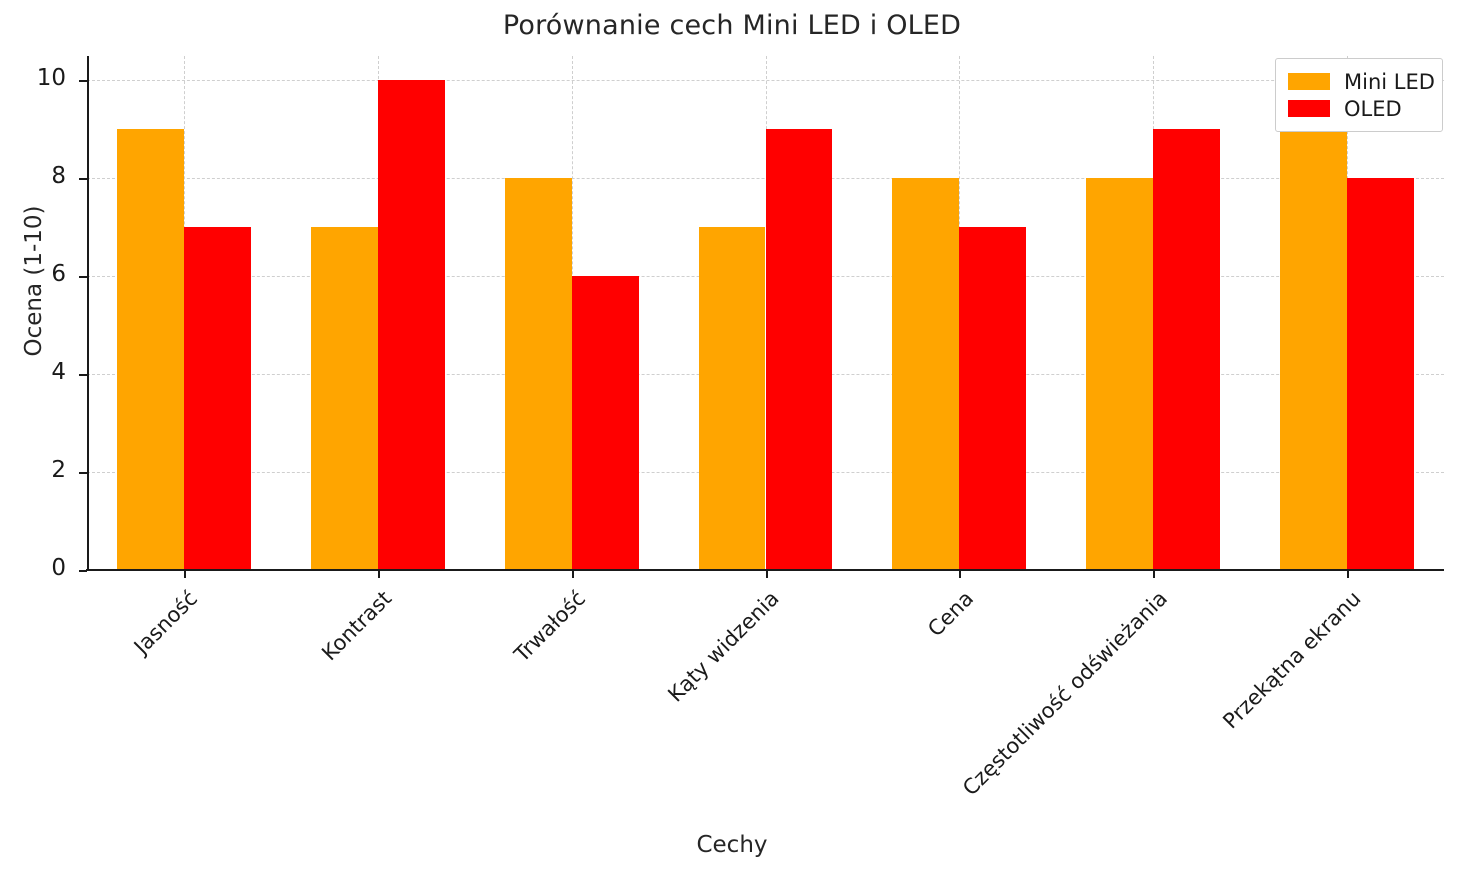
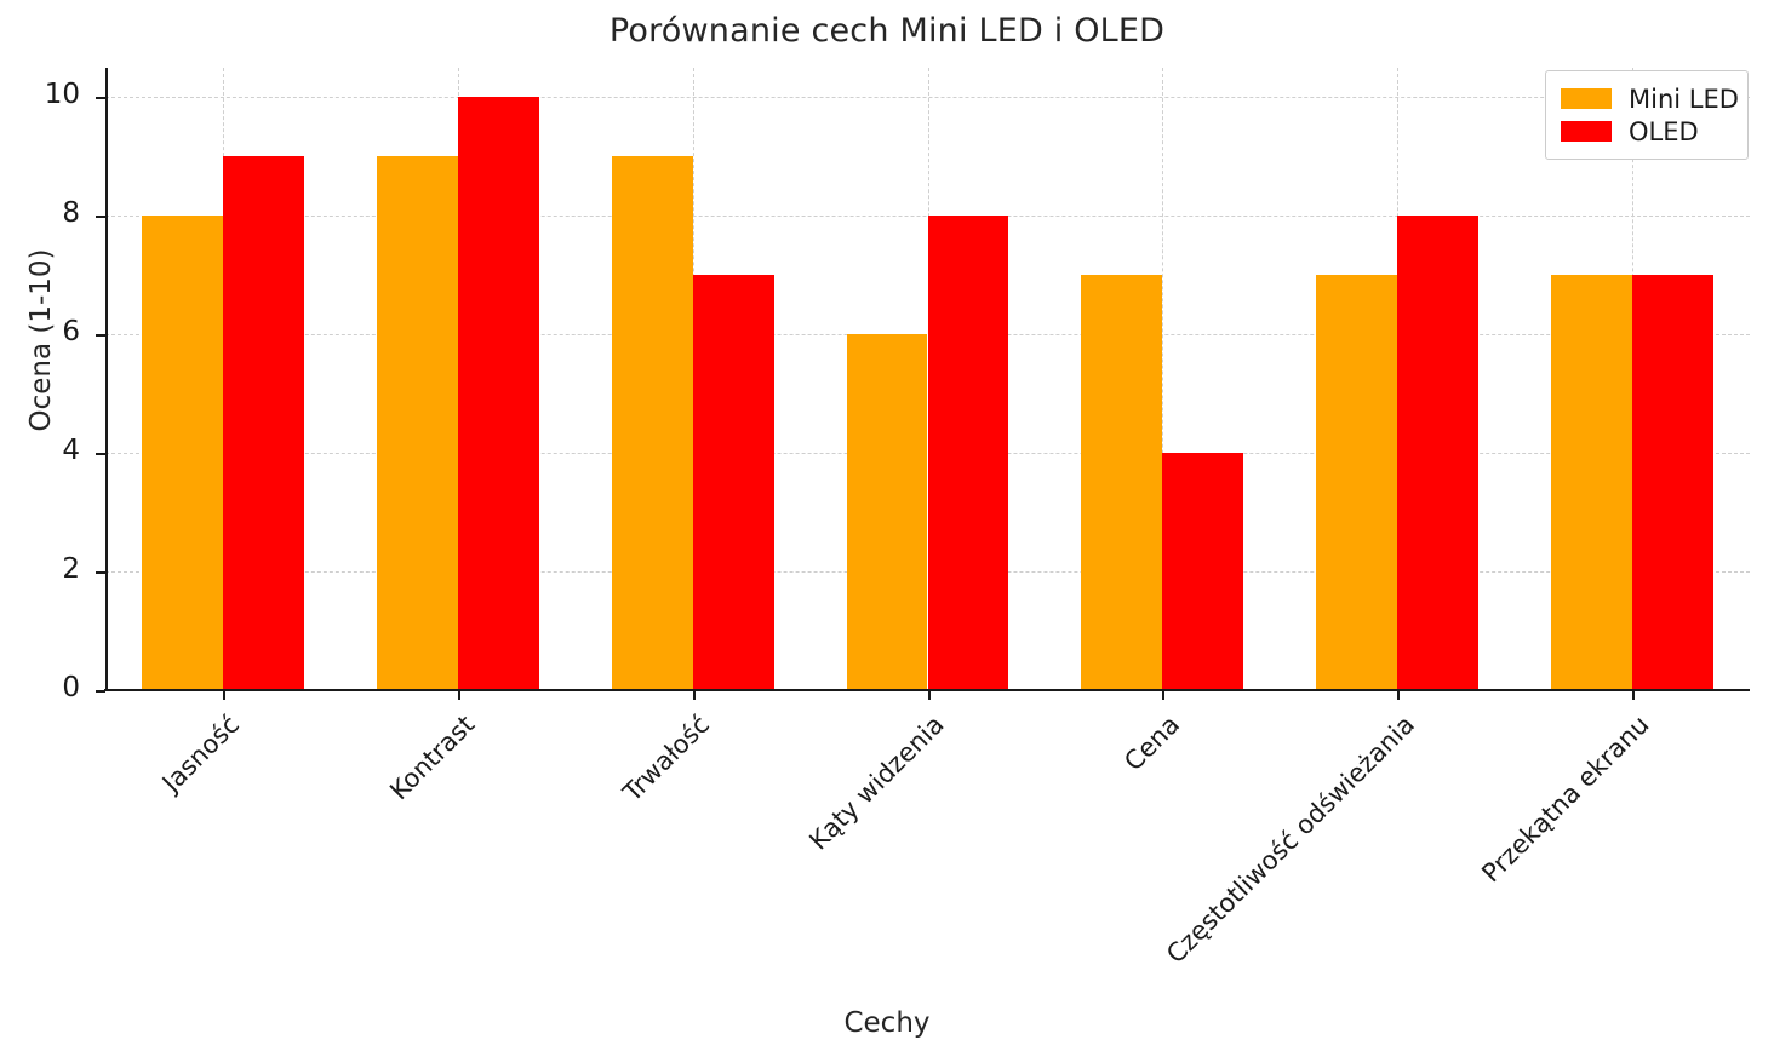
Mini LED/Jasność: 9 -> 8
OLED/Jasność: 7 -> 9
Mini LED/Kontrast: 7 -> 9
Mini LED/Trwałość: 8 -> 9
OLED/Trwałość: 6 -> 7
Mini LED/Kąty widzenia: 7 -> 6
OLED/Kąty widzenia: 9 -> 8
Mini LED/Cena: 8 -> 7
OLED/Cena: 7 -> 4
Mini LED/Częstotliwość odświeżania: 8 -> 7
OLED/Częstotliwość odświeżania: 9 -> 8
Mini LED/Przekątna ekranu: 9 -> 7
OLED/Przekątna ekranu: 8 -> 7
